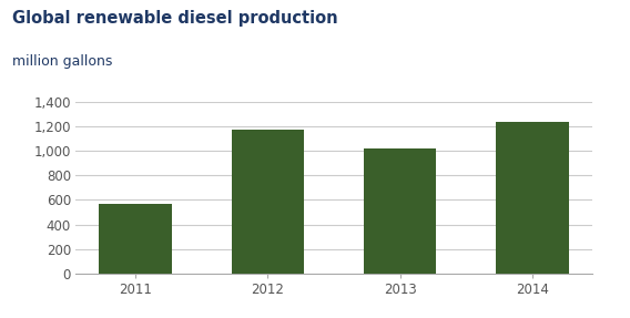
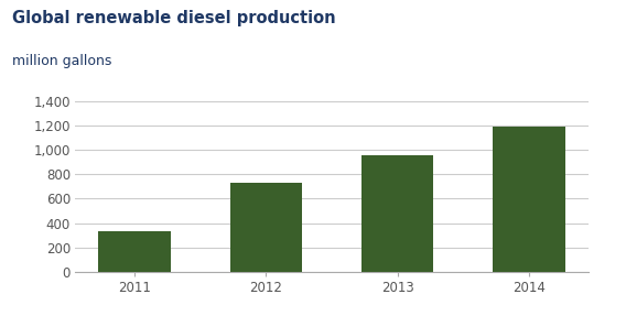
2011: 570 -> 330
2012: 1,170 -> 730
2013: 1,020 -> 960
2014: 1,240 -> 1,190
